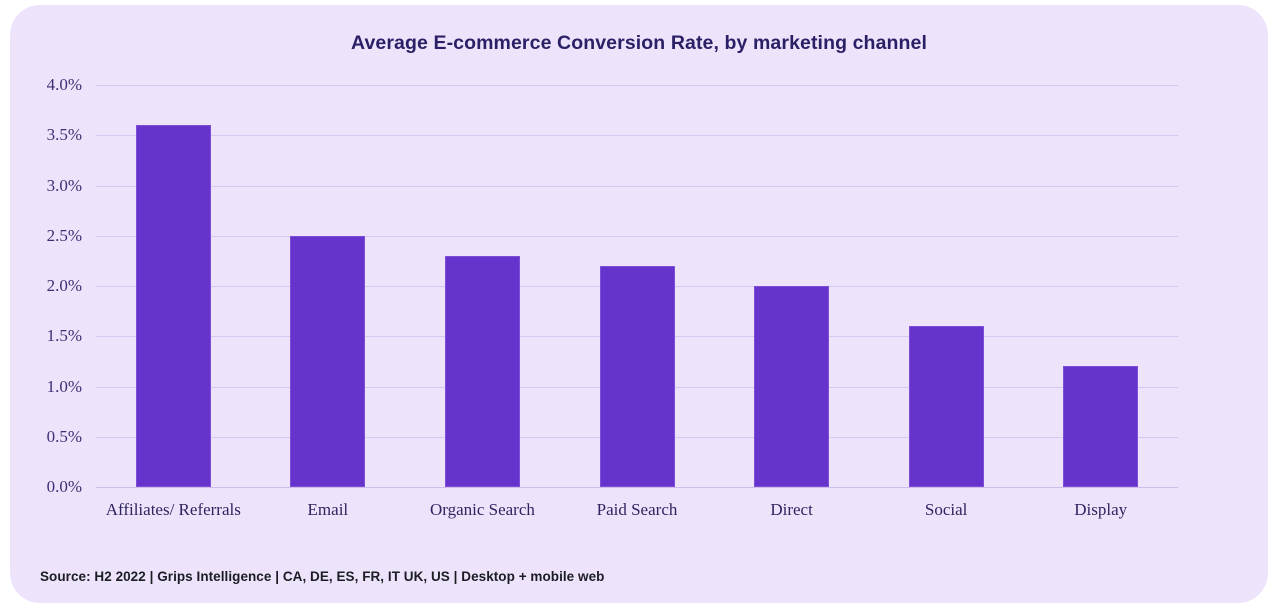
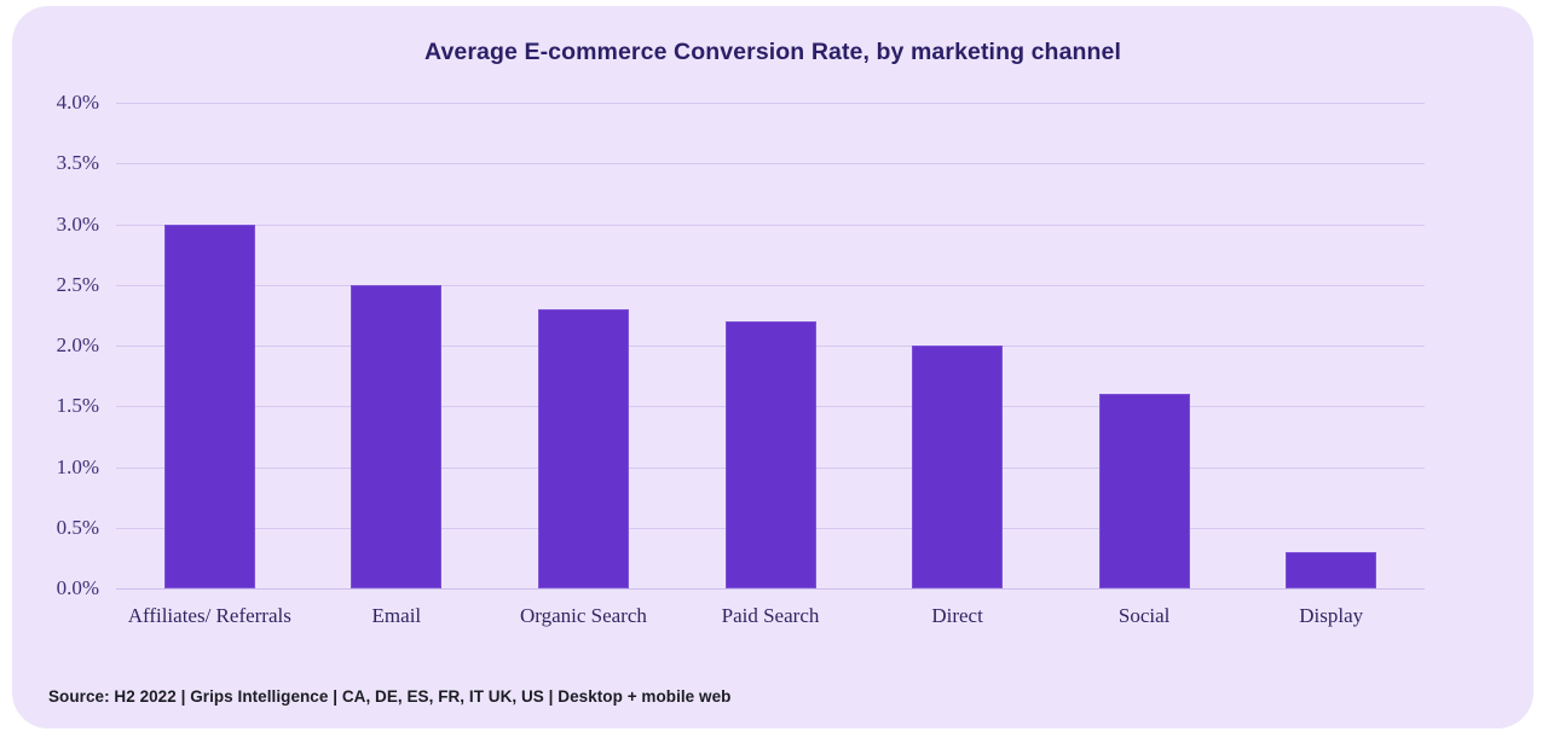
Affiliates/ Referrals: 3.6% -> 3.0%
Display: 1.2% -> 0.3%
